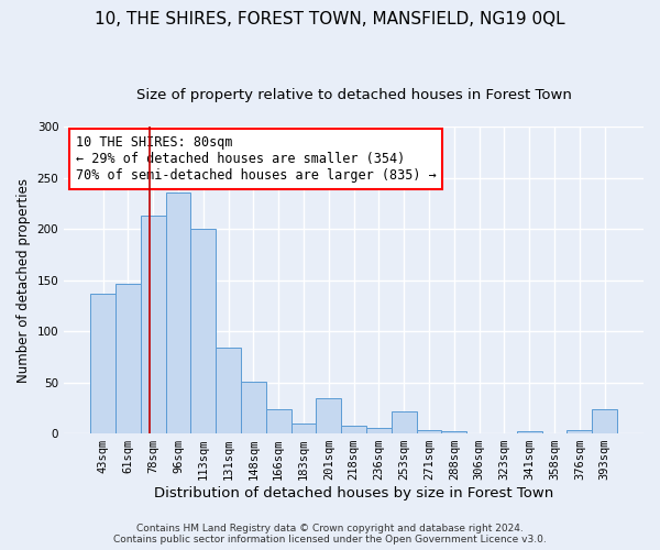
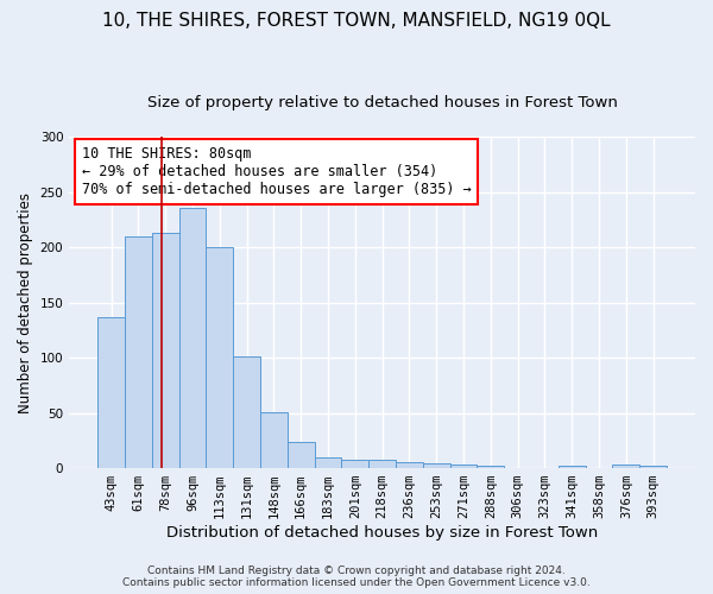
61sqm: 146 -> 210
131sqm: 84 -> 101
201sqm: 34 -> 8
253sqm: 22 -> 4
393sqm: 24 -> 2
